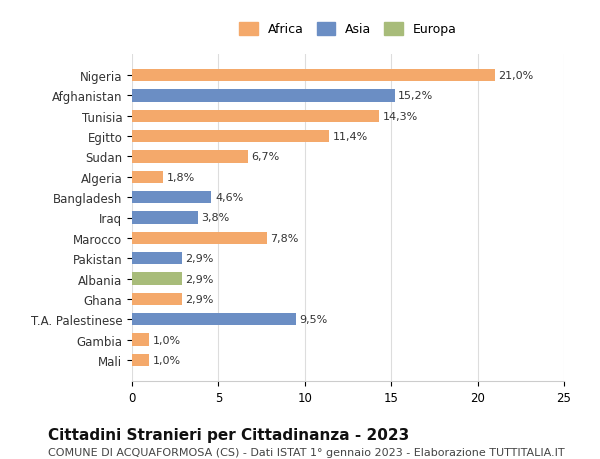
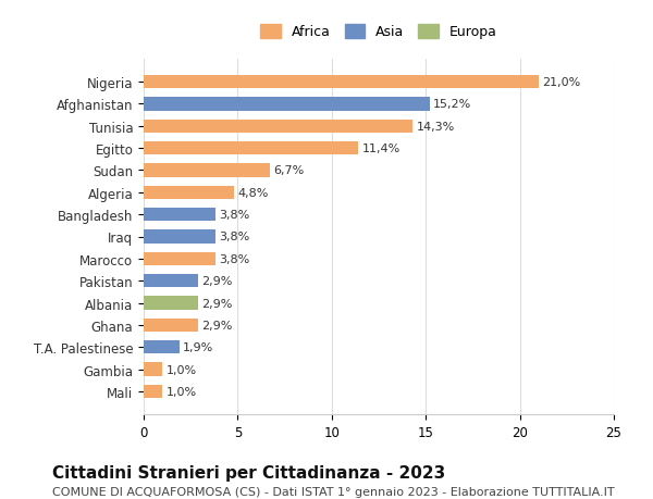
Algeria: 1,8% -> 4,8%
Bangladesh: 4,6% -> 3,8%
Marocco: 7,8% -> 3,8%
T.A. Palestinese: 9,5% -> 1,9%
